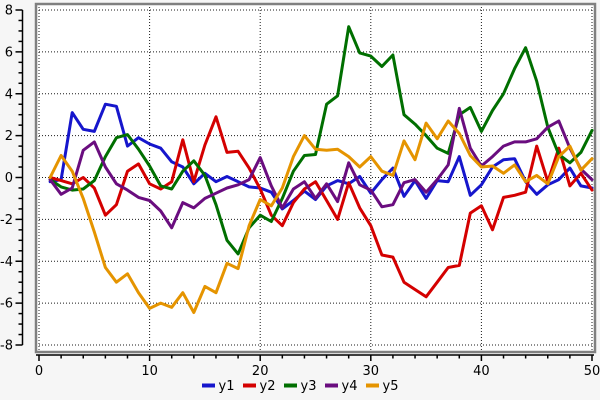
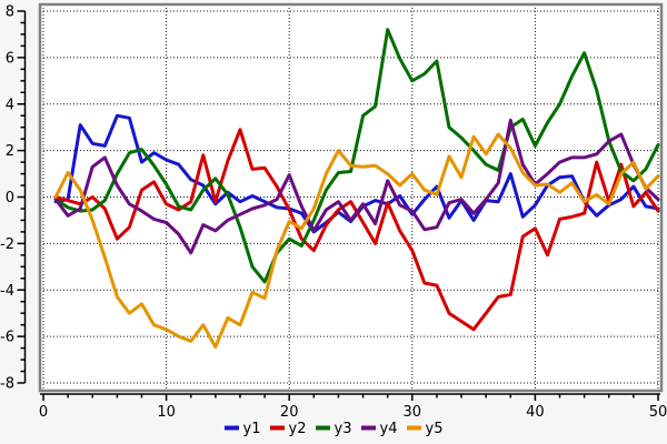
y5/10: -6.2 -> -5.7
y3/30: 5.8 -> 5.0
